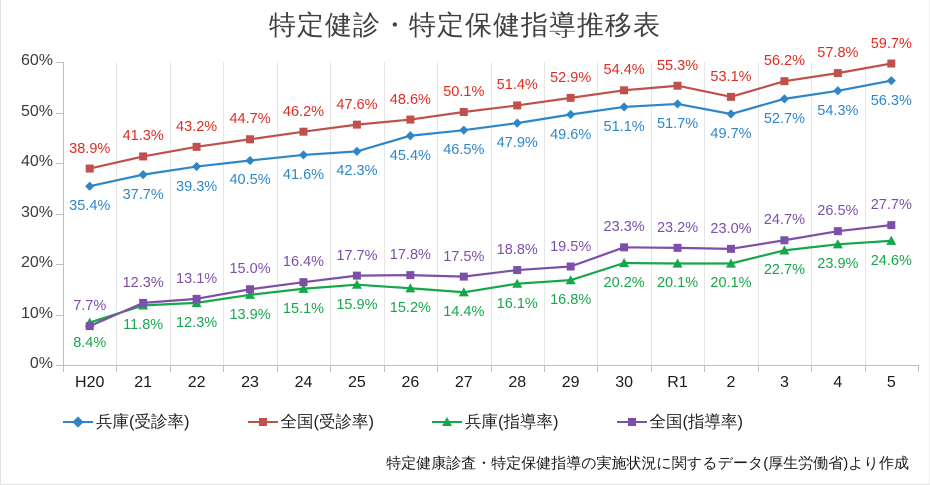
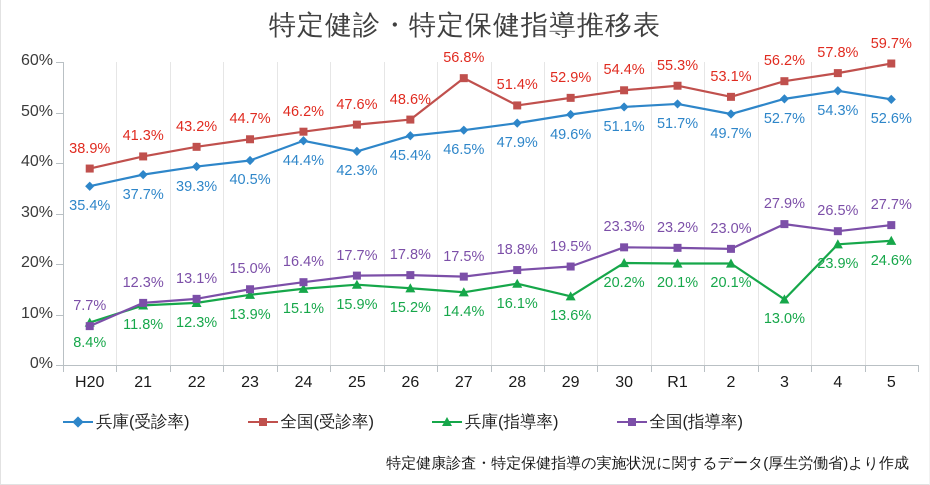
兵庫(受診率)/24: 41.6% -> 44.4%
全国(受診率)/27: 50.1% -> 56.8%
兵庫(指導率)/29: 16.8% -> 13.6%
兵庫(指導率)/3: 22.7% -> 13.0%
全国(指導率)/3: 24.7% -> 27.9%
兵庫(受診率)/5: 56.3% -> 52.6%
